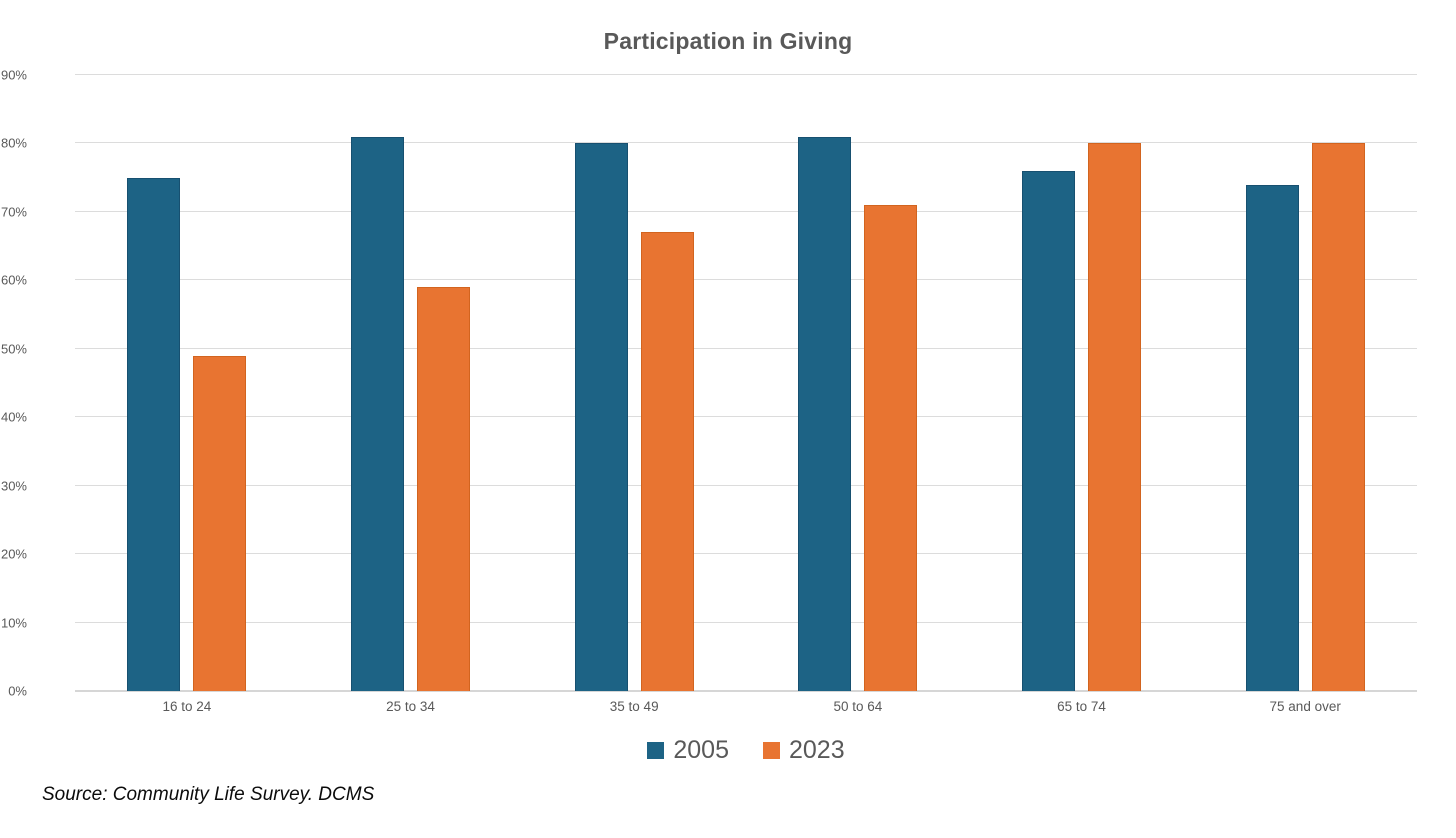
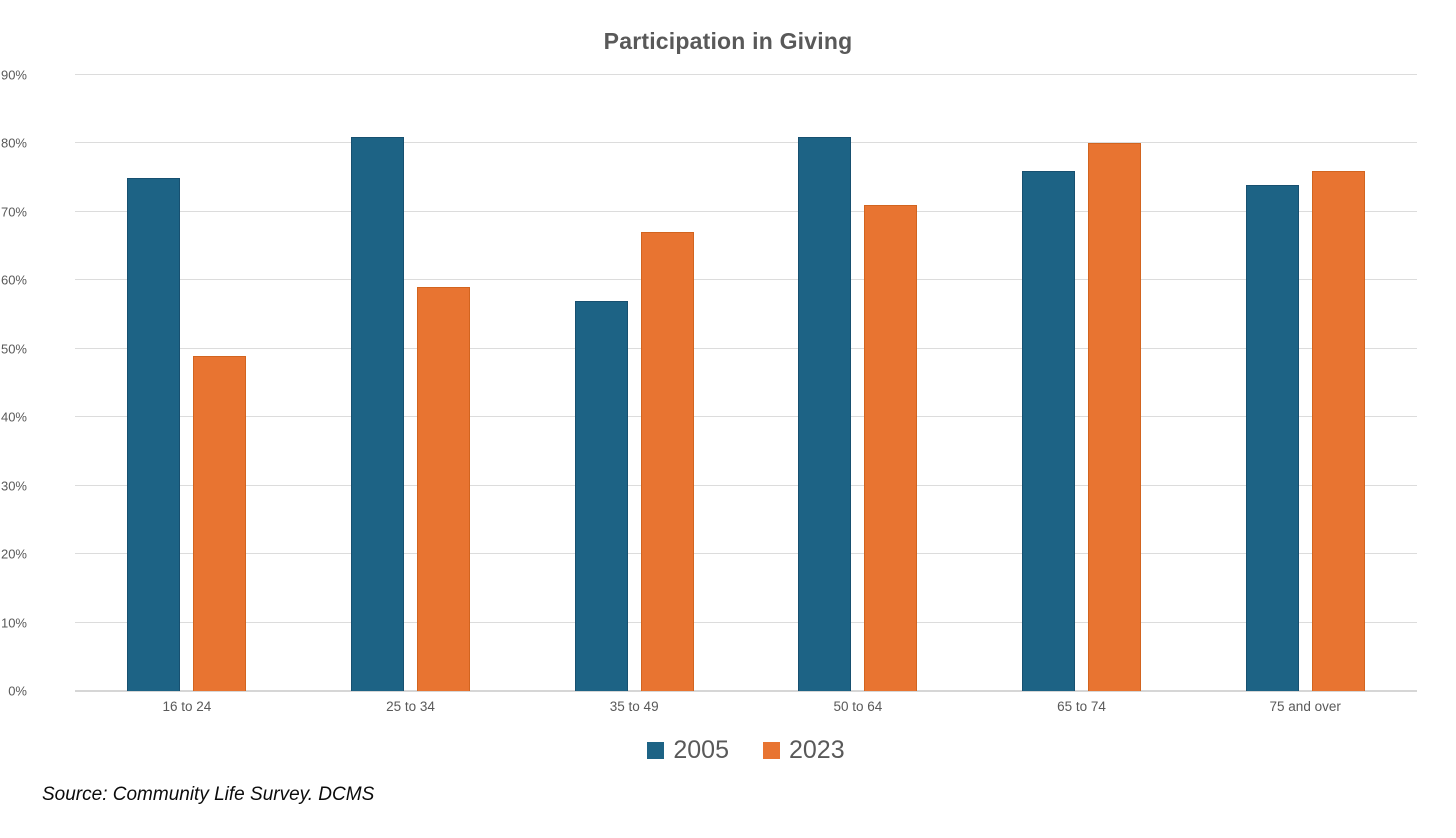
2005/35 to 49: 80% -> 57%
2023/75 and over: 80% -> 76%
